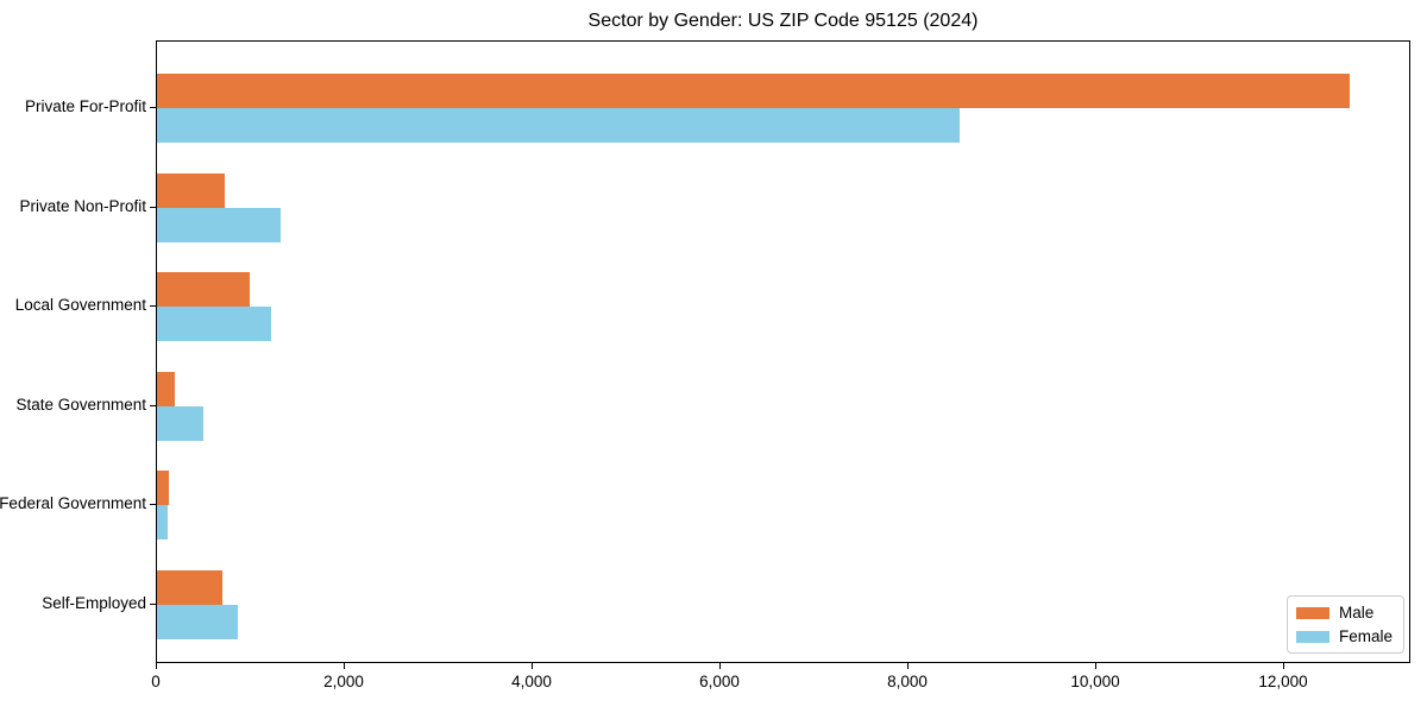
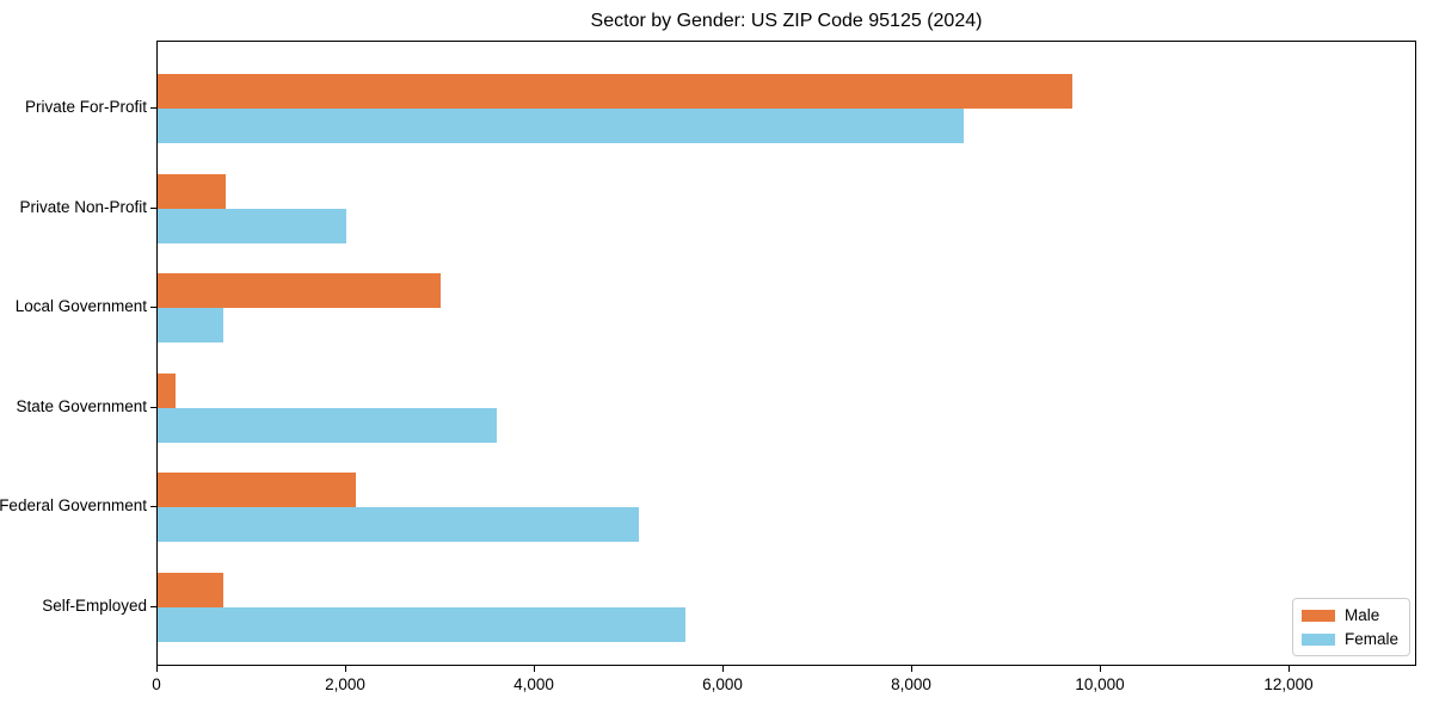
Male/Private For-Profit: 12700 -> 9700
Female/Private Non-Profit: 1300 -> 2000
Male/Local Government: 1000 -> 3000
Female/Local Government: 1200 -> 700
Female/State Government: 500 -> 3600
Male/Federal Government: 100 -> 2100
Female/Federal Government: 100 -> 5100
Female/Self-Employed: 900 -> 5600
